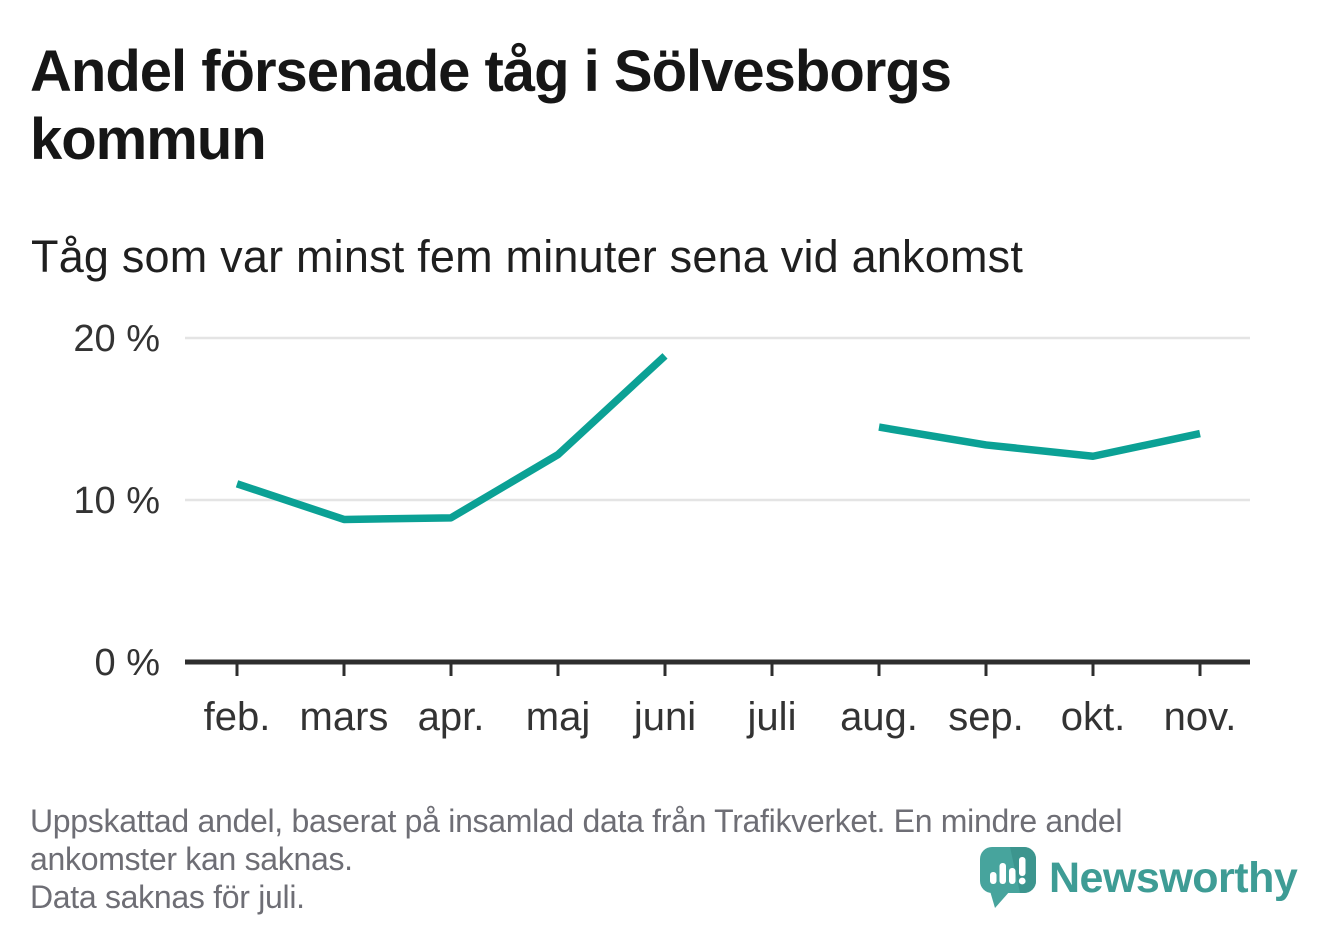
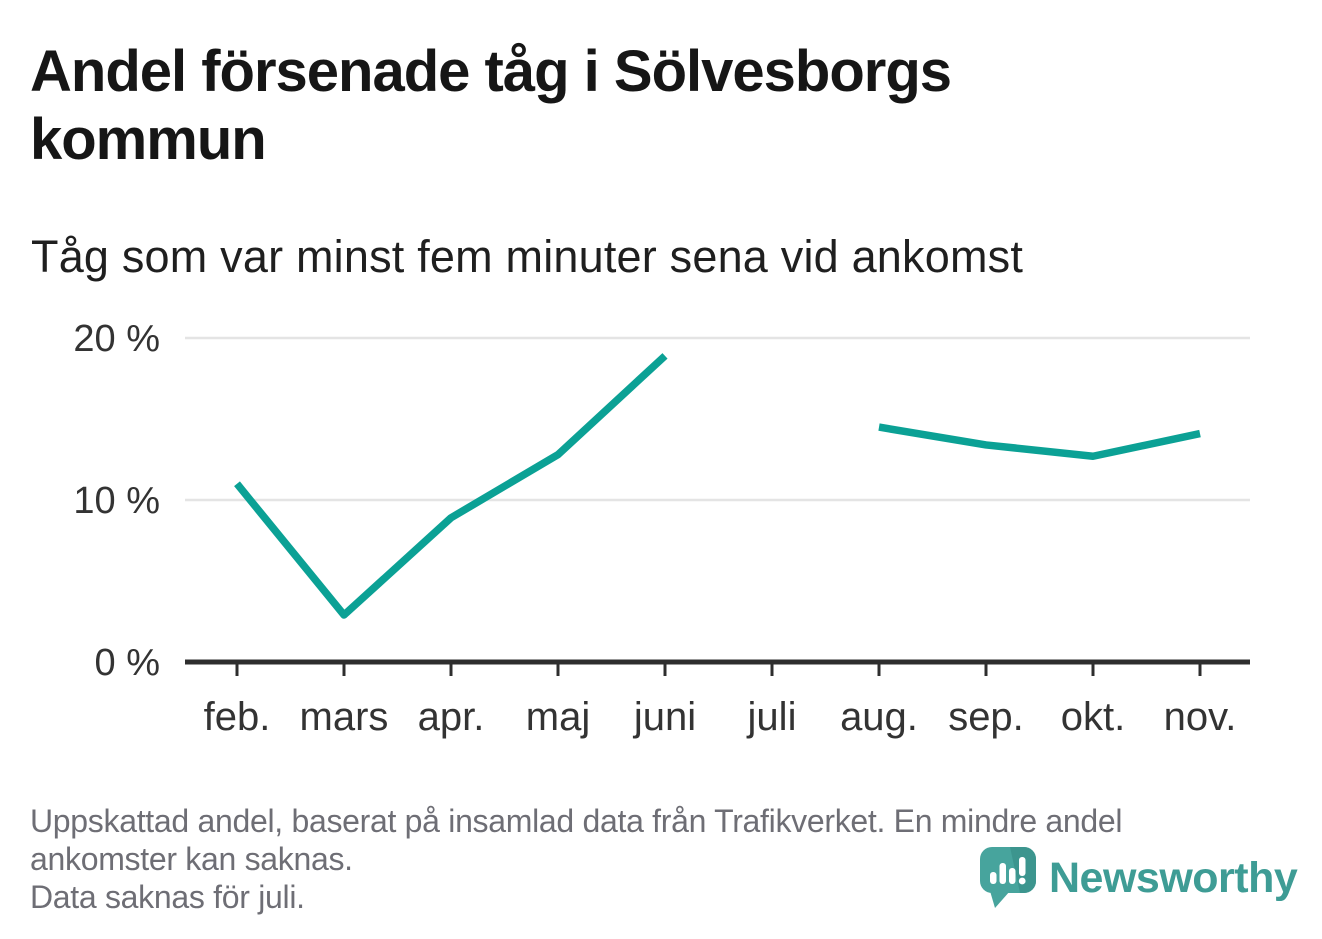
mars: 8.8% -> 2.9%
